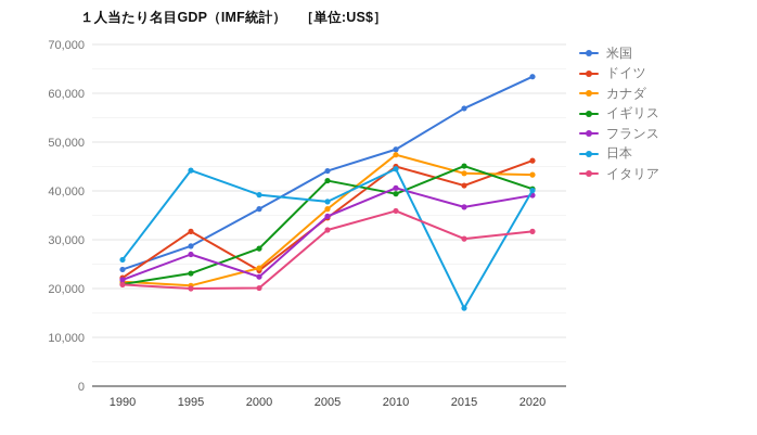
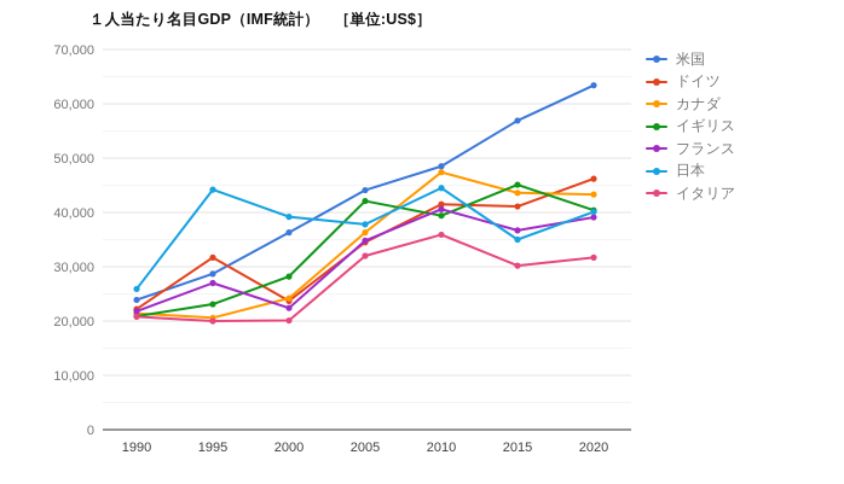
ドイツ/2010: 45000 -> 42000
日本/2015: 16000 -> 35000
